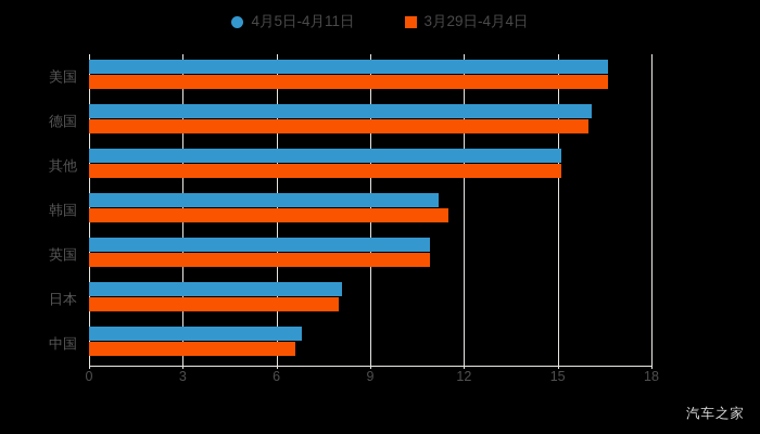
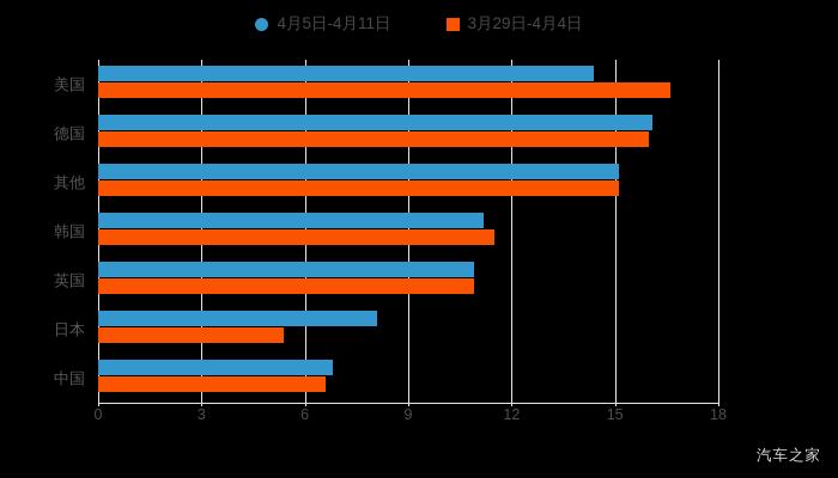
4月5日-4月11日/美国: 16.6 -> 14.4
3月29日-4月4日/日本: 8.0 -> 5.4
